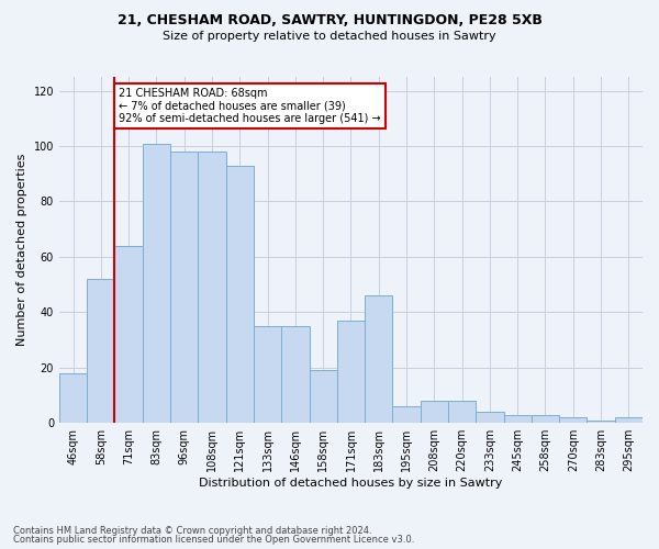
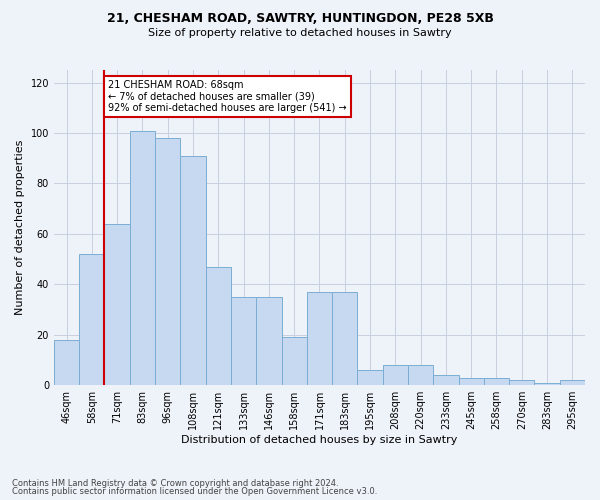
108sqm: 98 -> 91
121sqm: 93 -> 47
183sqm: 46 -> 37
